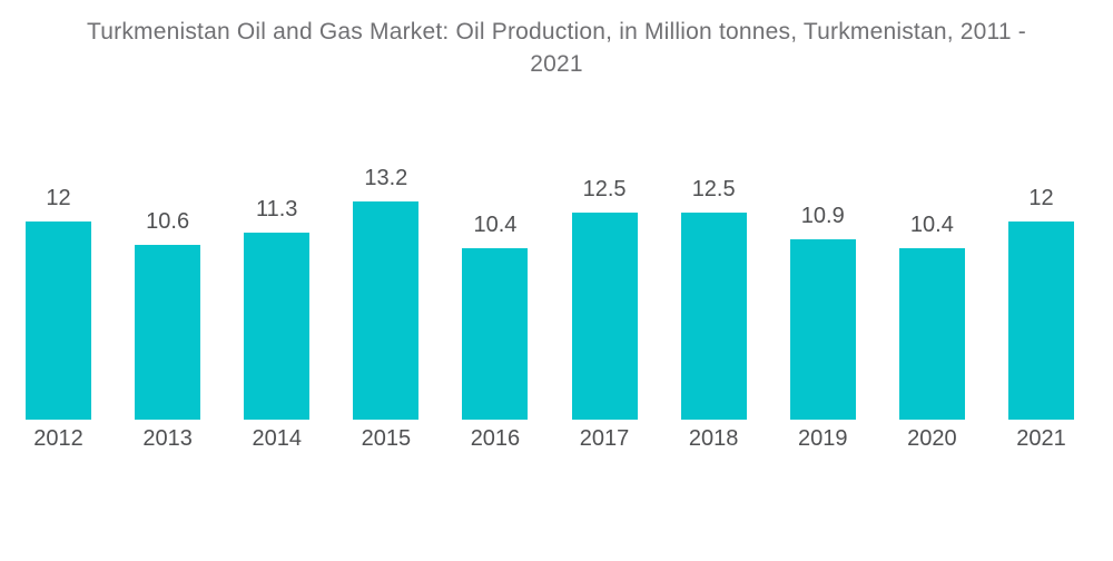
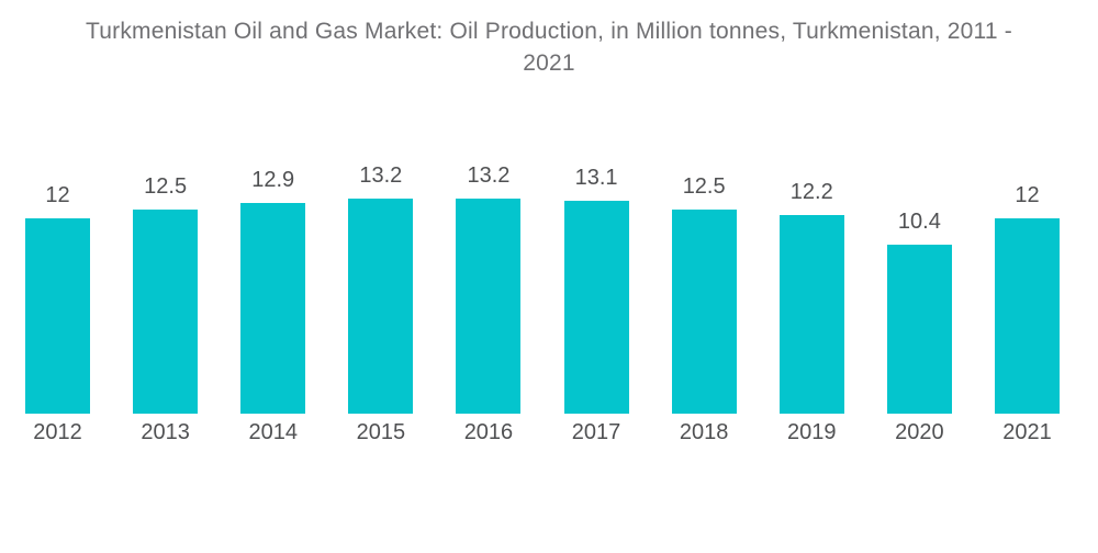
2013: 10.6 -> 12.5
2014: 11.3 -> 12.9
2016: 10.4 -> 13.2
2017: 12.5 -> 13.1
2019: 10.9 -> 12.2
